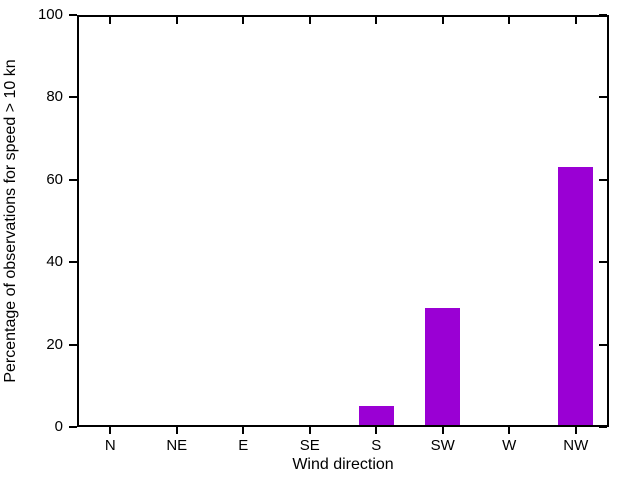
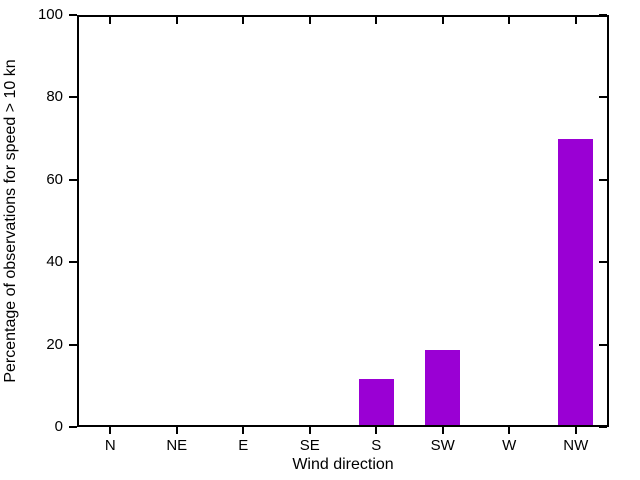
S: 5 -> 12
SW: 29 -> 19
NW: 63 -> 70
